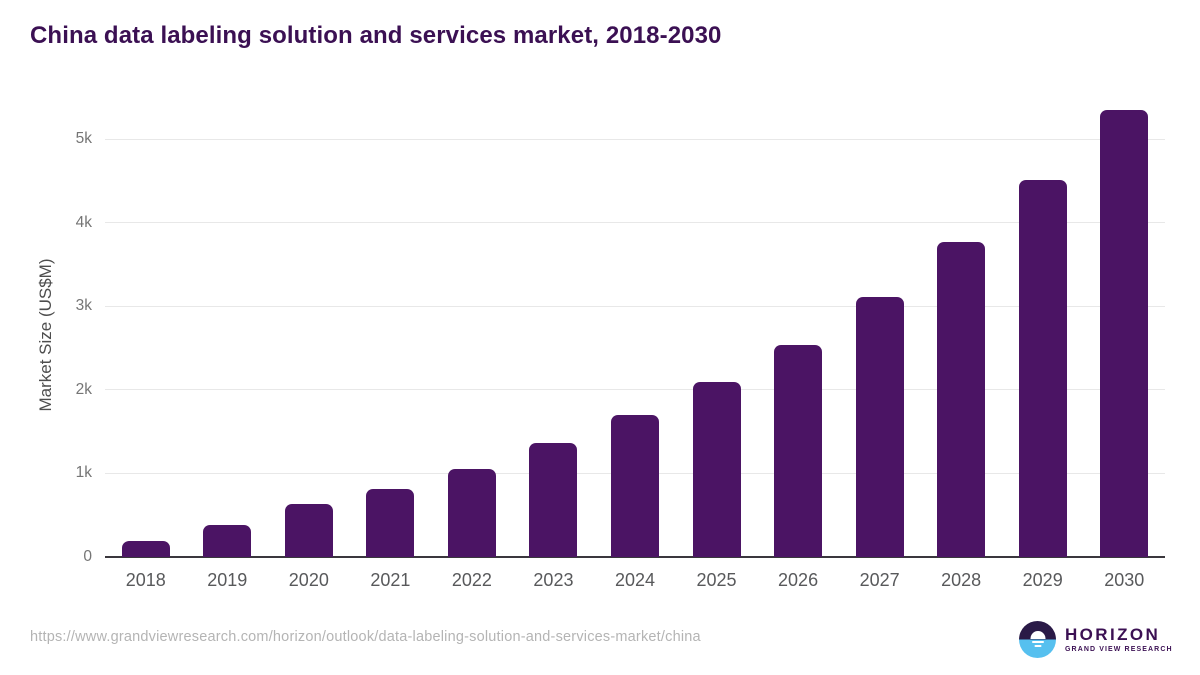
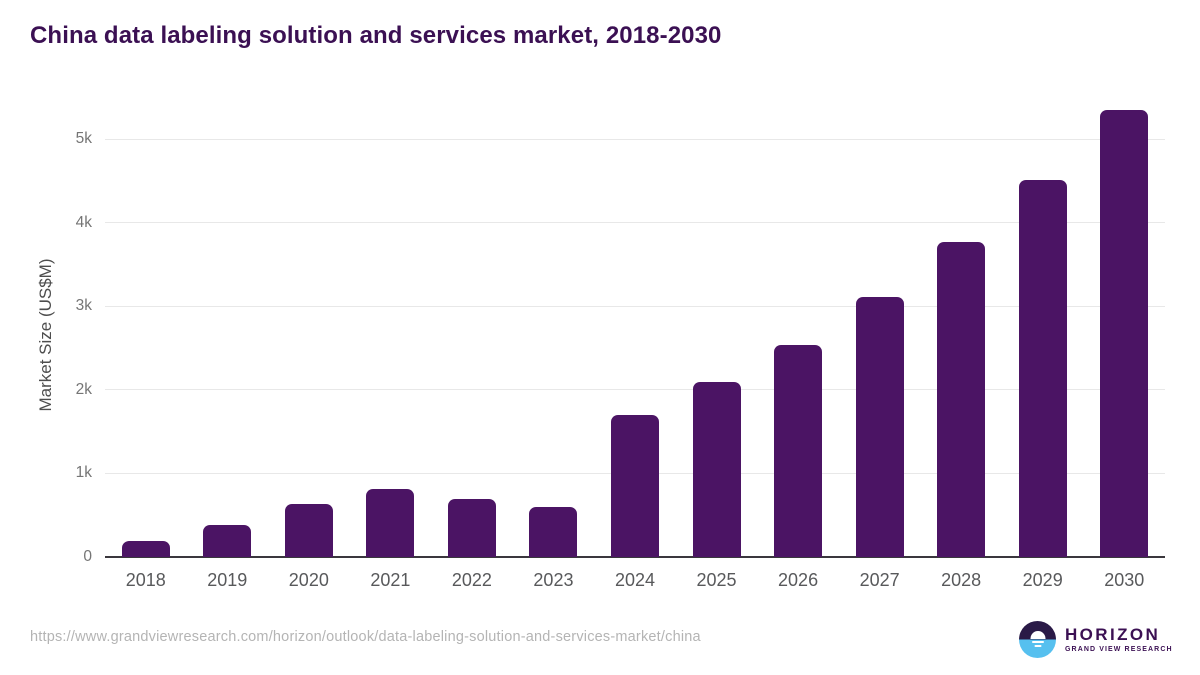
2022: 1.1k -> 0.7k
2023: 1.4k -> 0.6k
